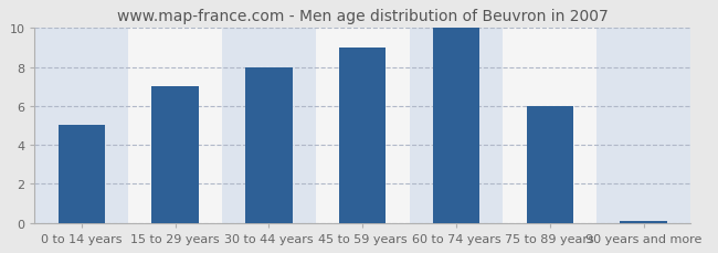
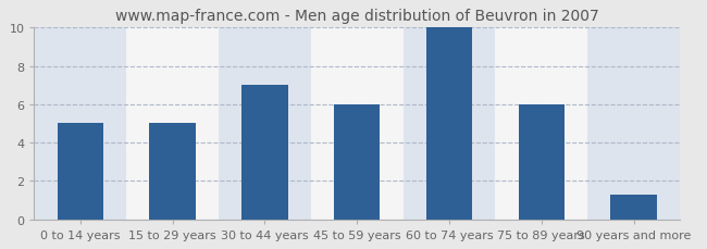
15 to 29 years: 7.0 -> 5.0
30 to 44 years: 8.0 -> 7.0
45 to 59 years: 9.0 -> 6.0
90 years and more: 0.1 -> 1.3
